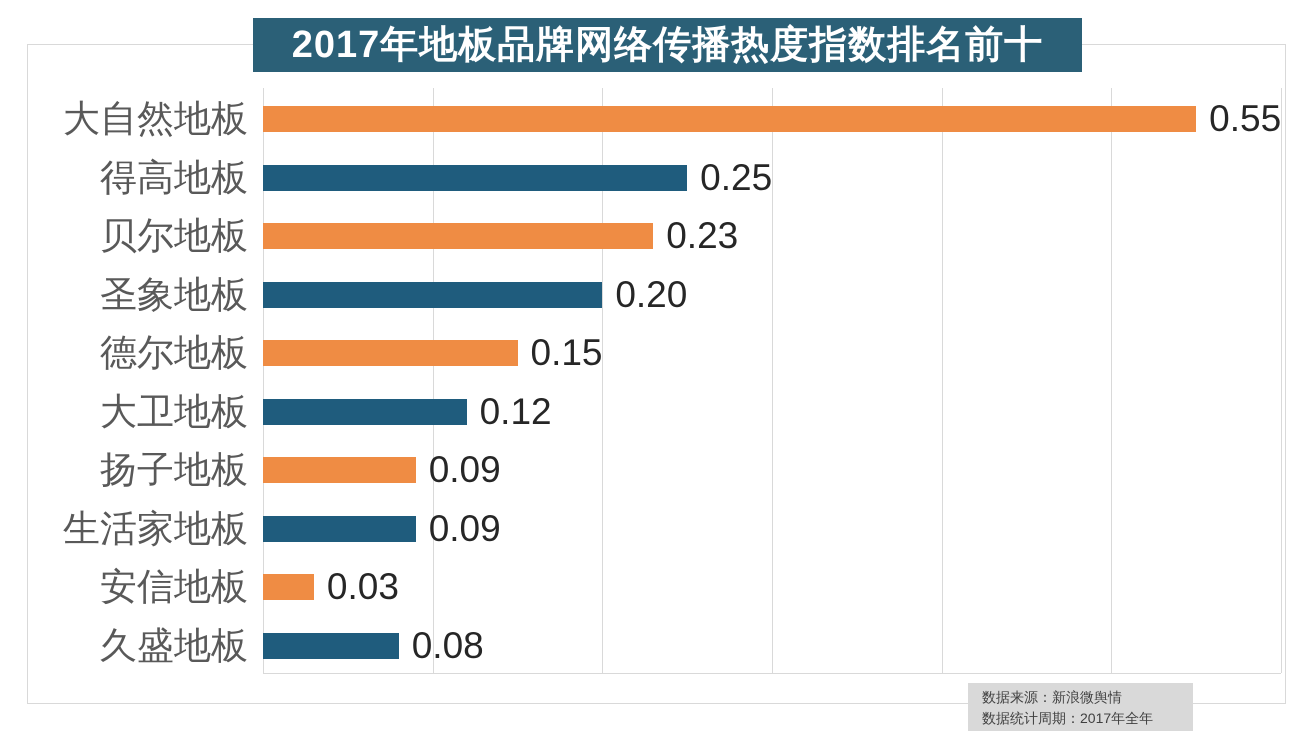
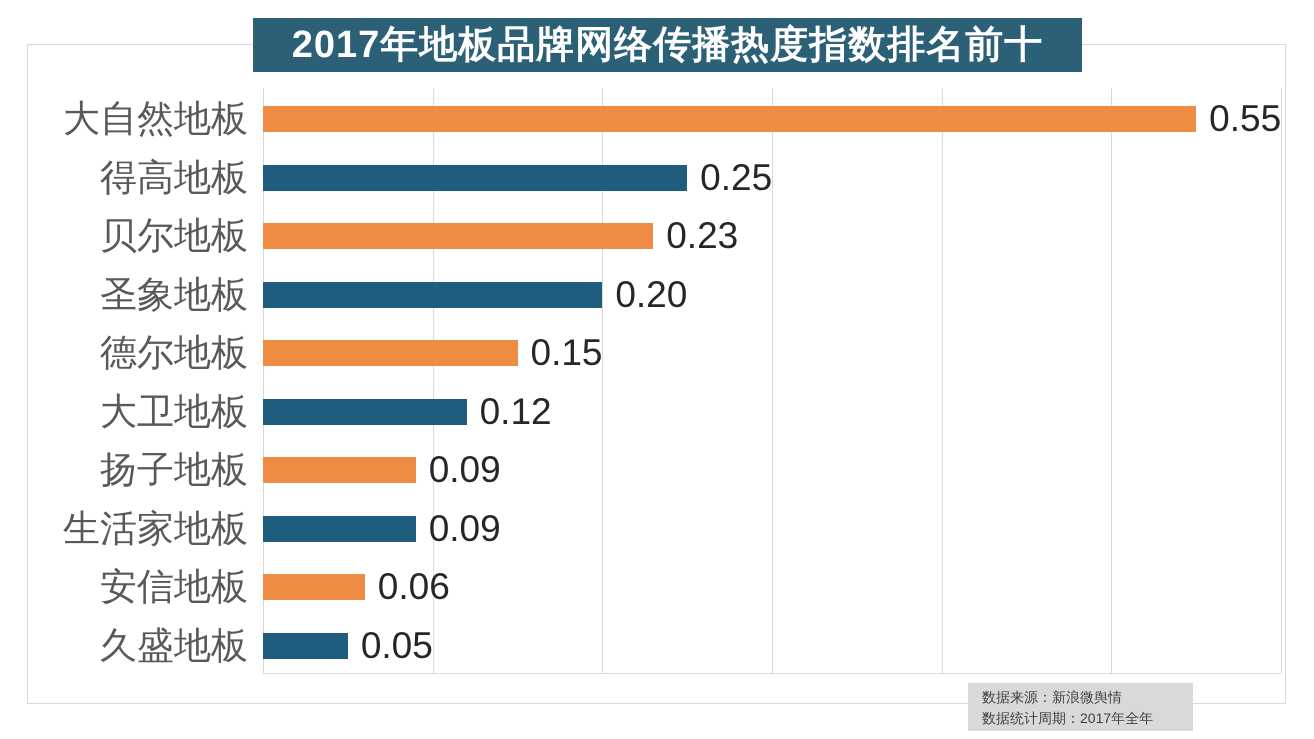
安信地板: 0.03 -> 0.06
久盛地板: 0.08 -> 0.05
